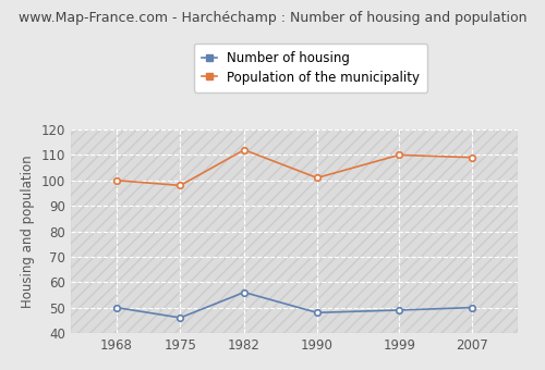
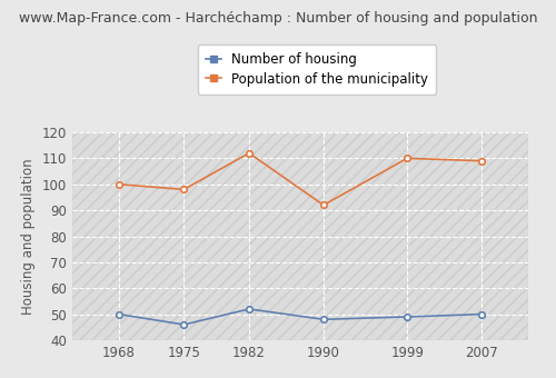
Number of housing/1982: 56 -> 52
Population of the municipality/1990: 101 -> 92
